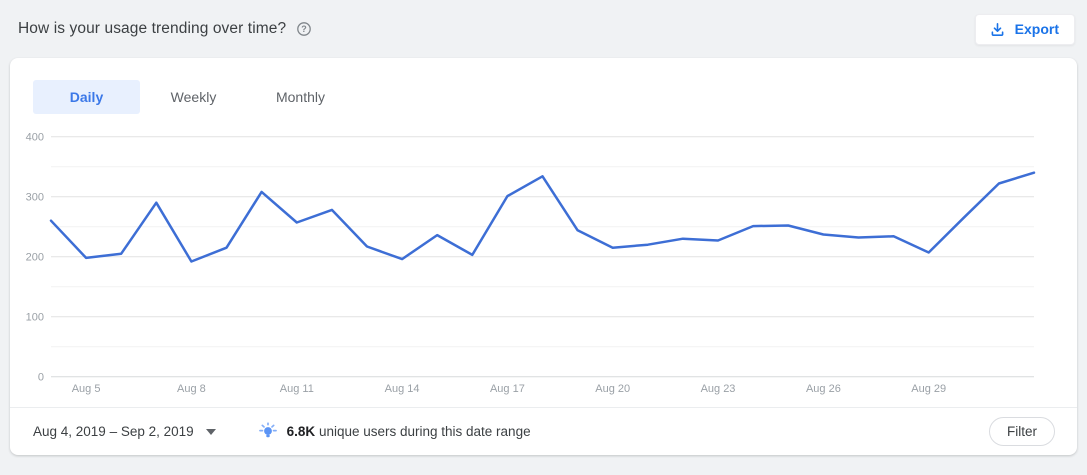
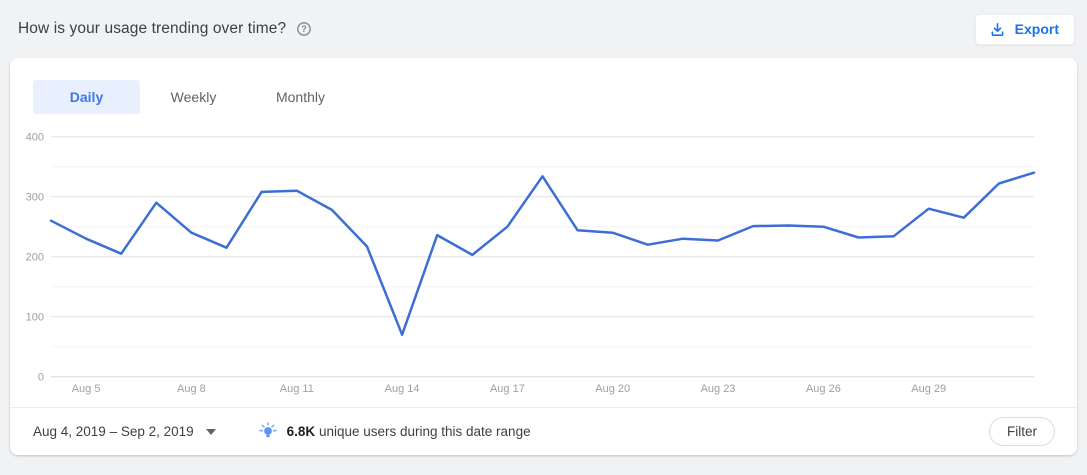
Aug 5: 200 -> 230
Aug 8: 190 -> 240
Aug 11: 260 -> 310
Aug 14: 200 -> 70
Aug 17: 300 -> 250
Aug 20: 220 -> 240
Aug 26: 240 -> 250
Aug 29: 210 -> 280
